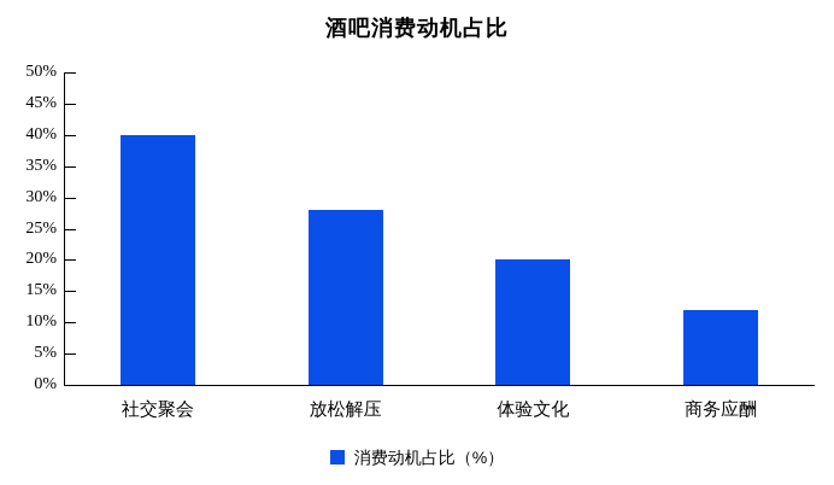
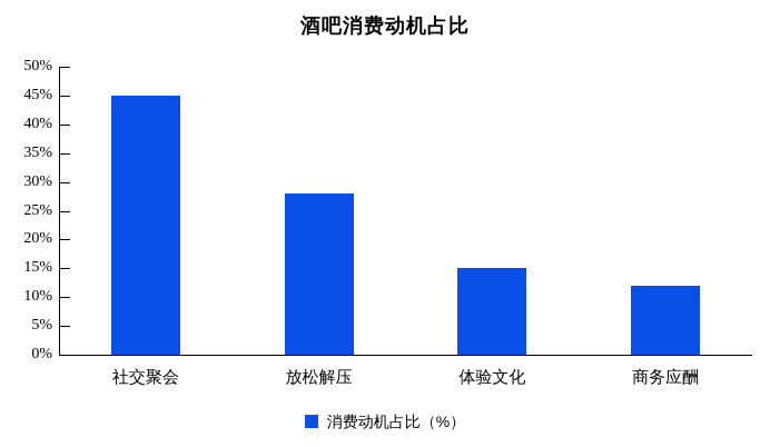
社交聚会: 40% -> 45%
体验文化: 20% -> 15%
